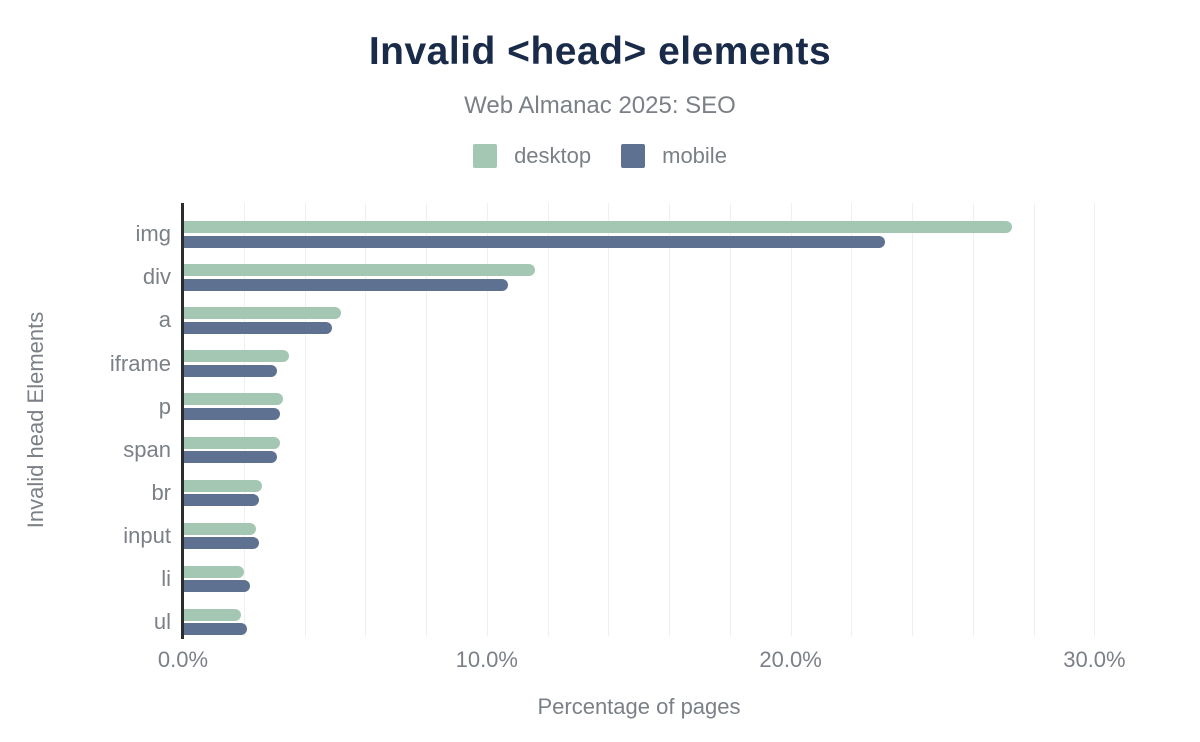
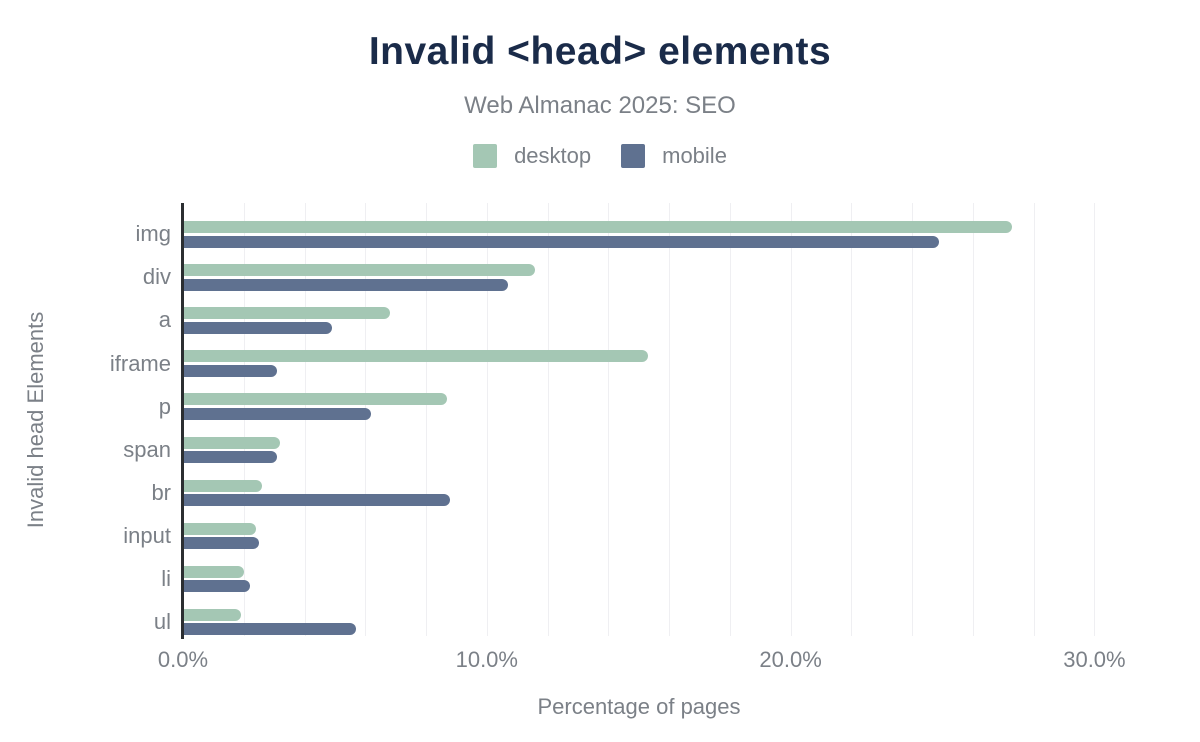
mobile/img: 23.1% -> 24.9%
desktop/a: 5.2% -> 6.8%
desktop/iframe: 3.5% -> 15.3%
desktop/p: 3.3% -> 8.7%
mobile/p: 3.2% -> 6.2%
mobile/br: 2.5% -> 8.8%
mobile/ul: 2.1% -> 5.7%
